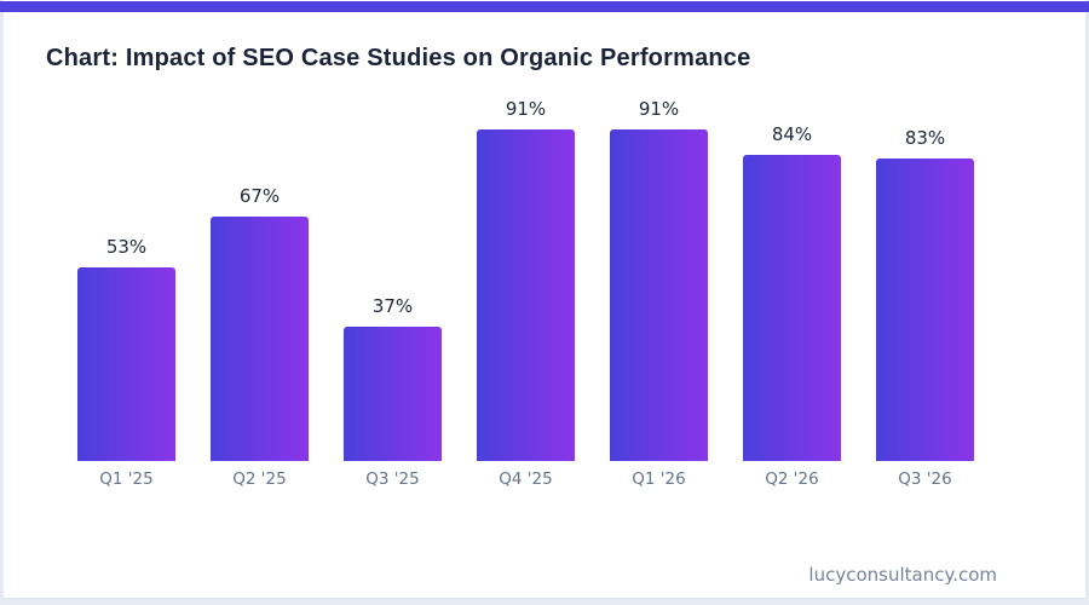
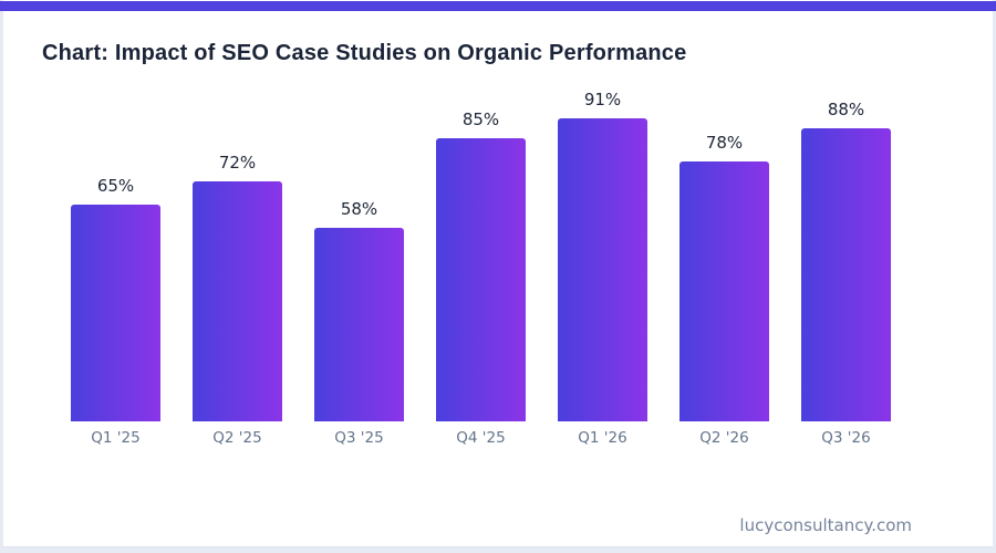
Q1 '25: 53% -> 65%
Q2 '25: 67% -> 72%
Q3 '25: 37% -> 58%
Q4 '25: 91% -> 85%
Q2 '26: 84% -> 78%
Q3 '26: 83% -> 88%
